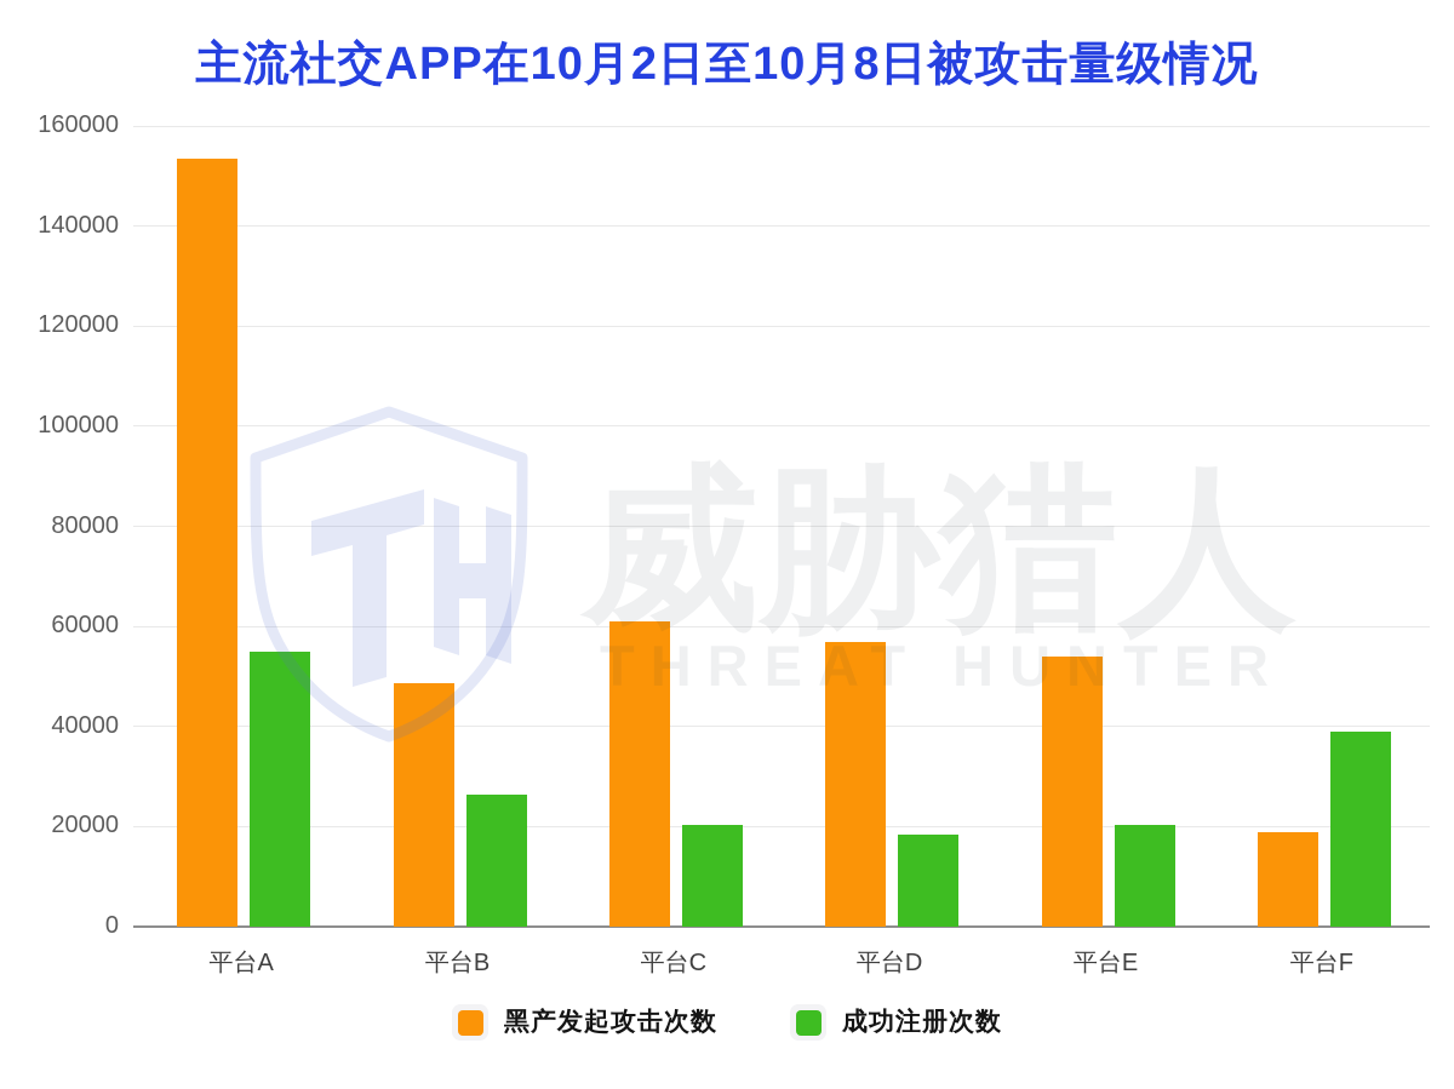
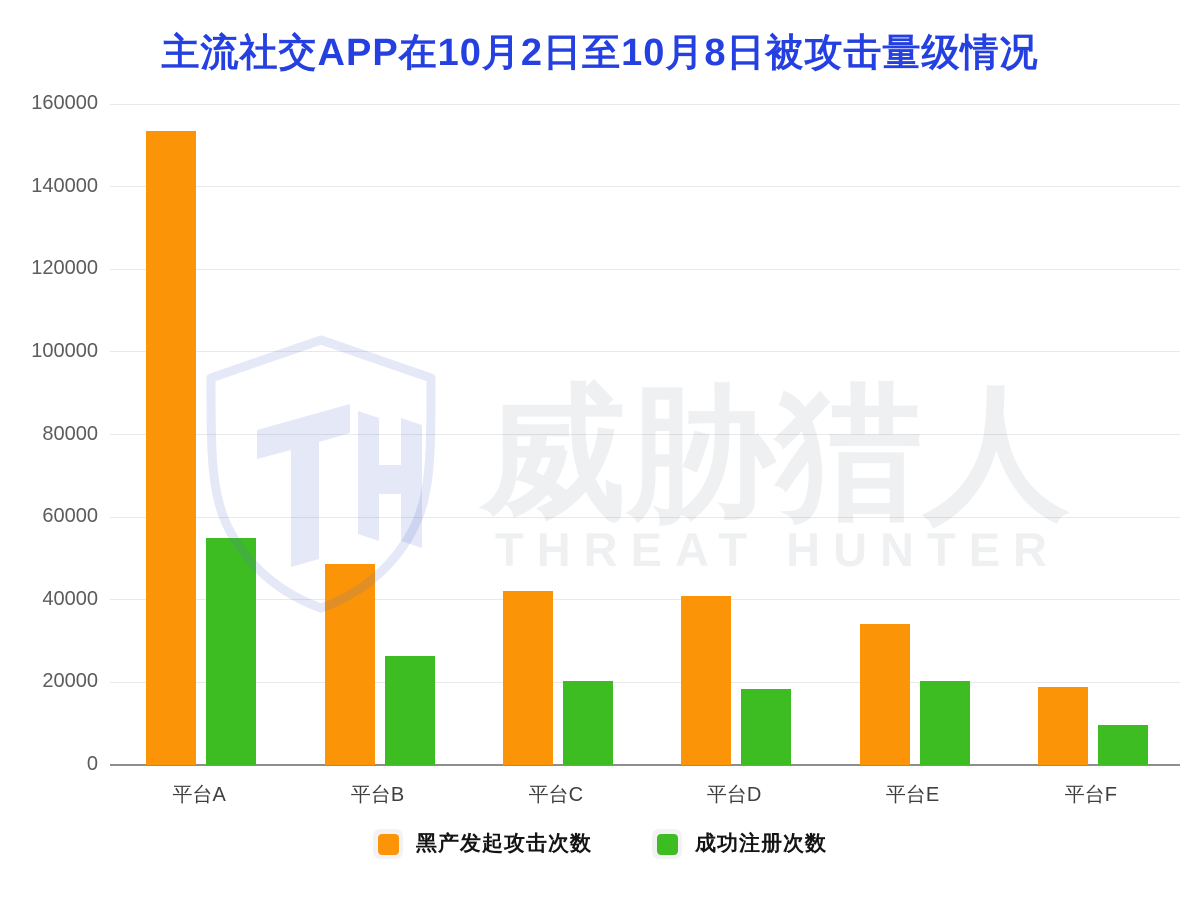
黑产发起攻击次数/平台C: 61000 -> 42000
黑产发起攻击次数/平台D: 57000 -> 41000
黑产发起攻击次数/平台E: 54000 -> 34000
成功注册次数/平台F: 39000 -> 10000
